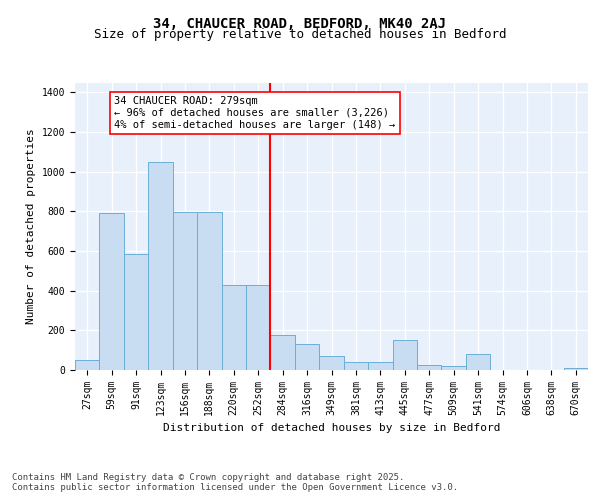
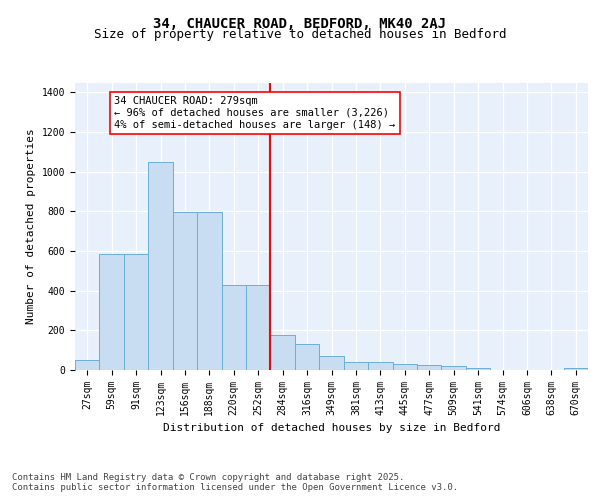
59sqm: 790 -> 580
445sqm: 150 -> 30
541sqm: 80 -> 10
